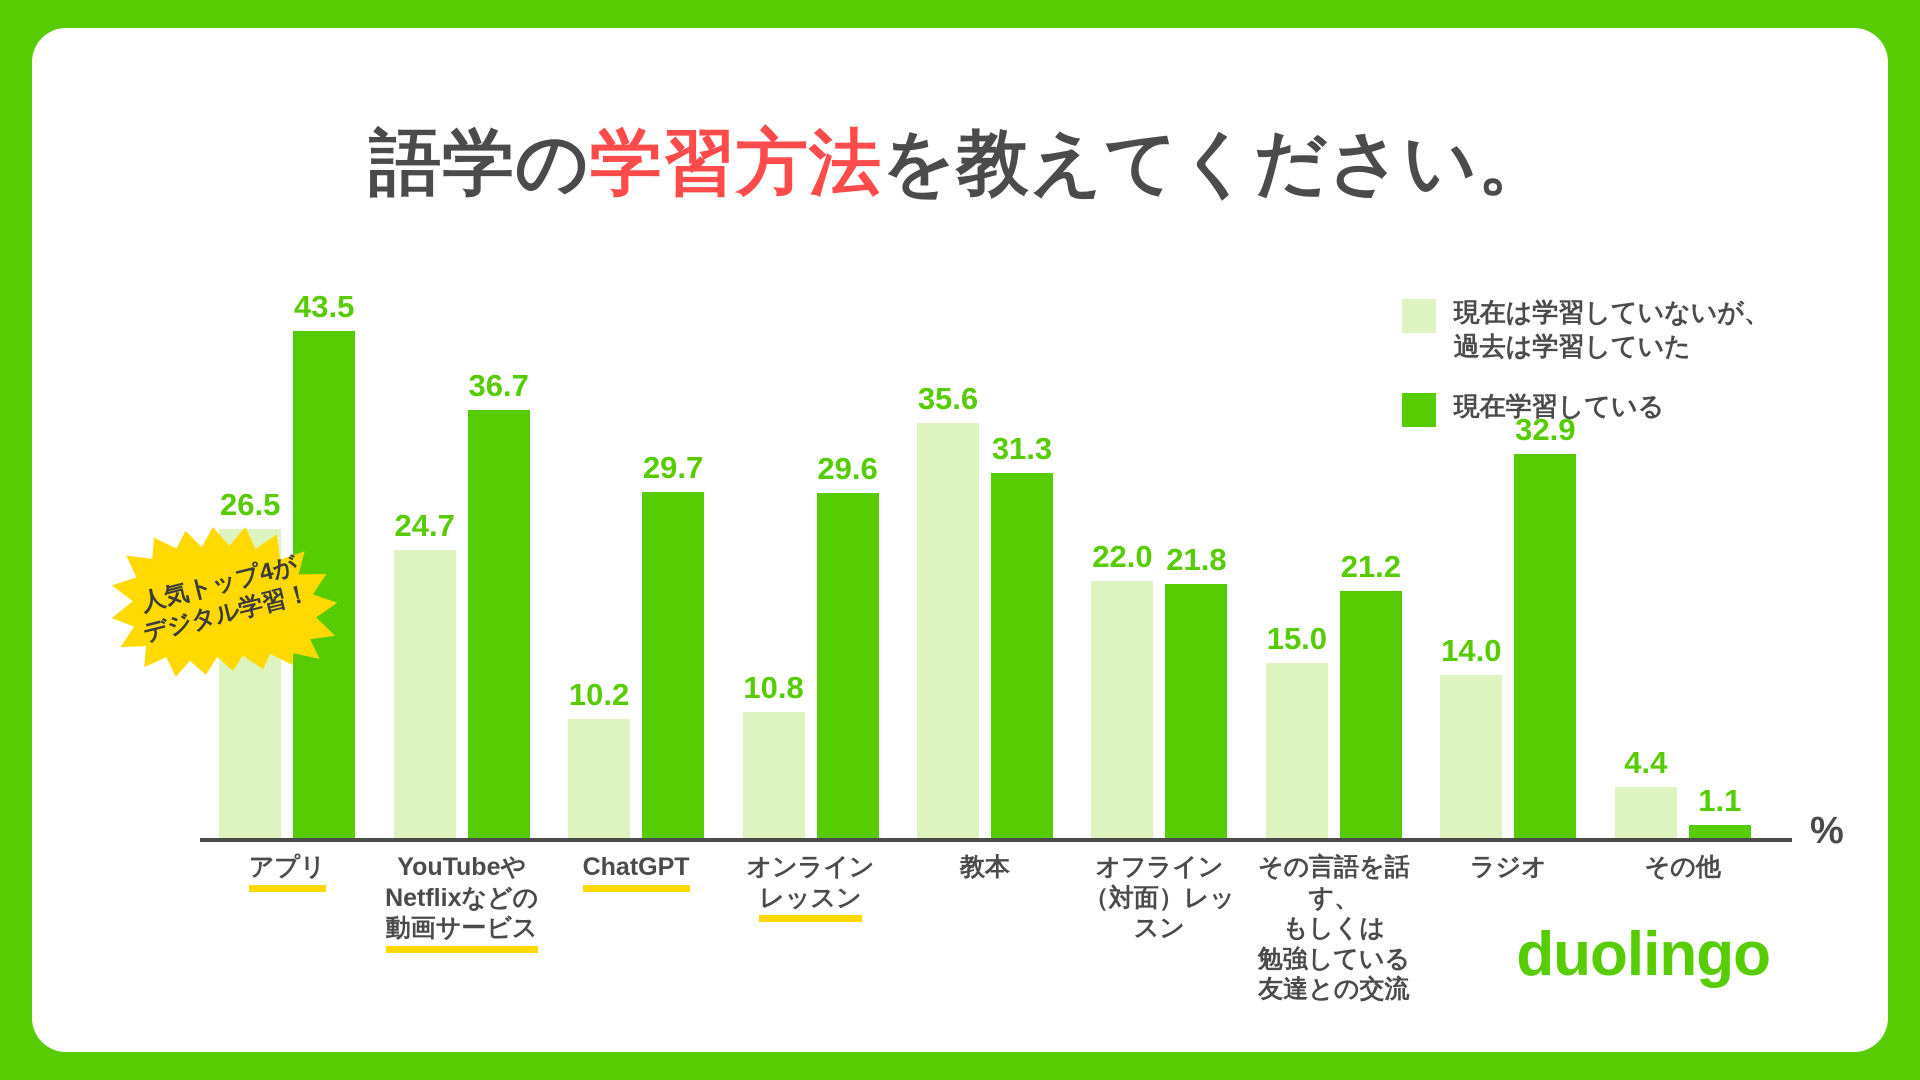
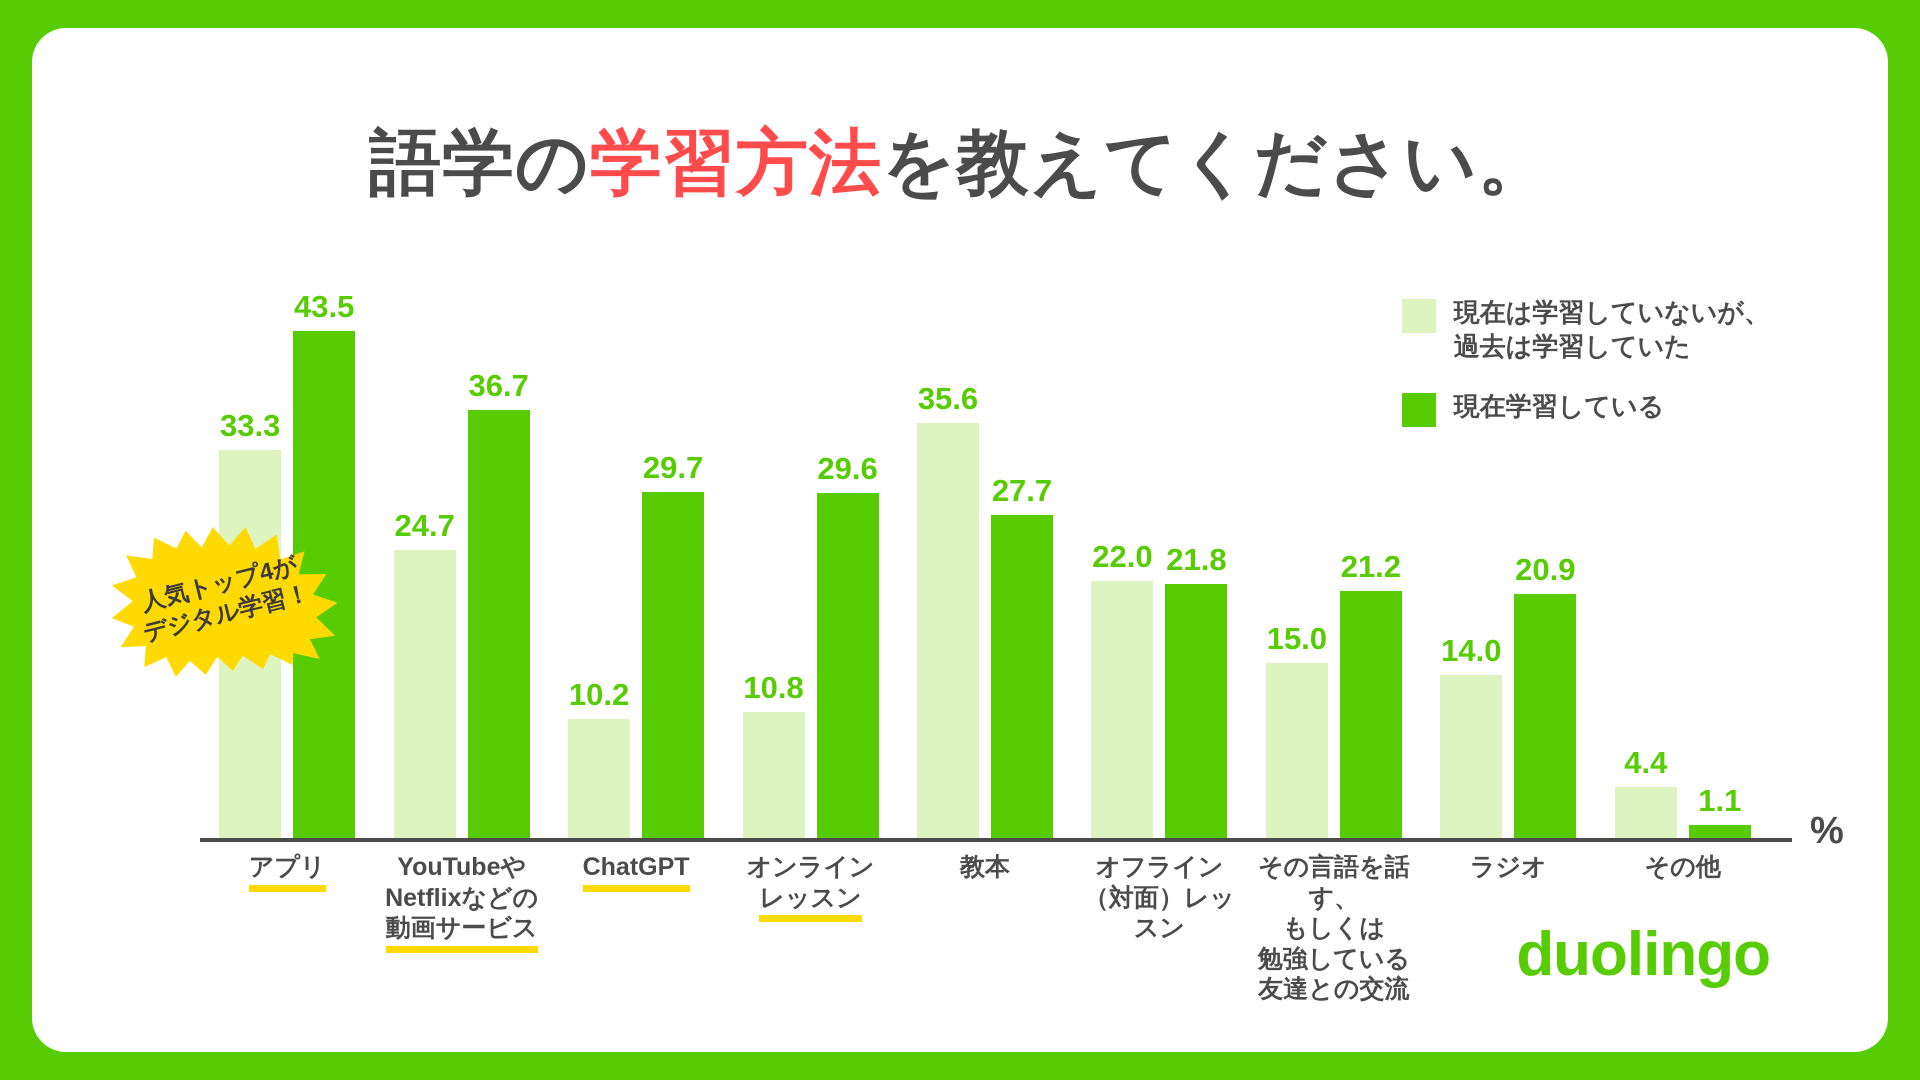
現在は学習していないが、過去は学習していた/アプリ: 26.5 -> 33.3
現在学習している/教本: 31.3 -> 27.7
現在学習している/ラジオ: 32.9 -> 20.9
